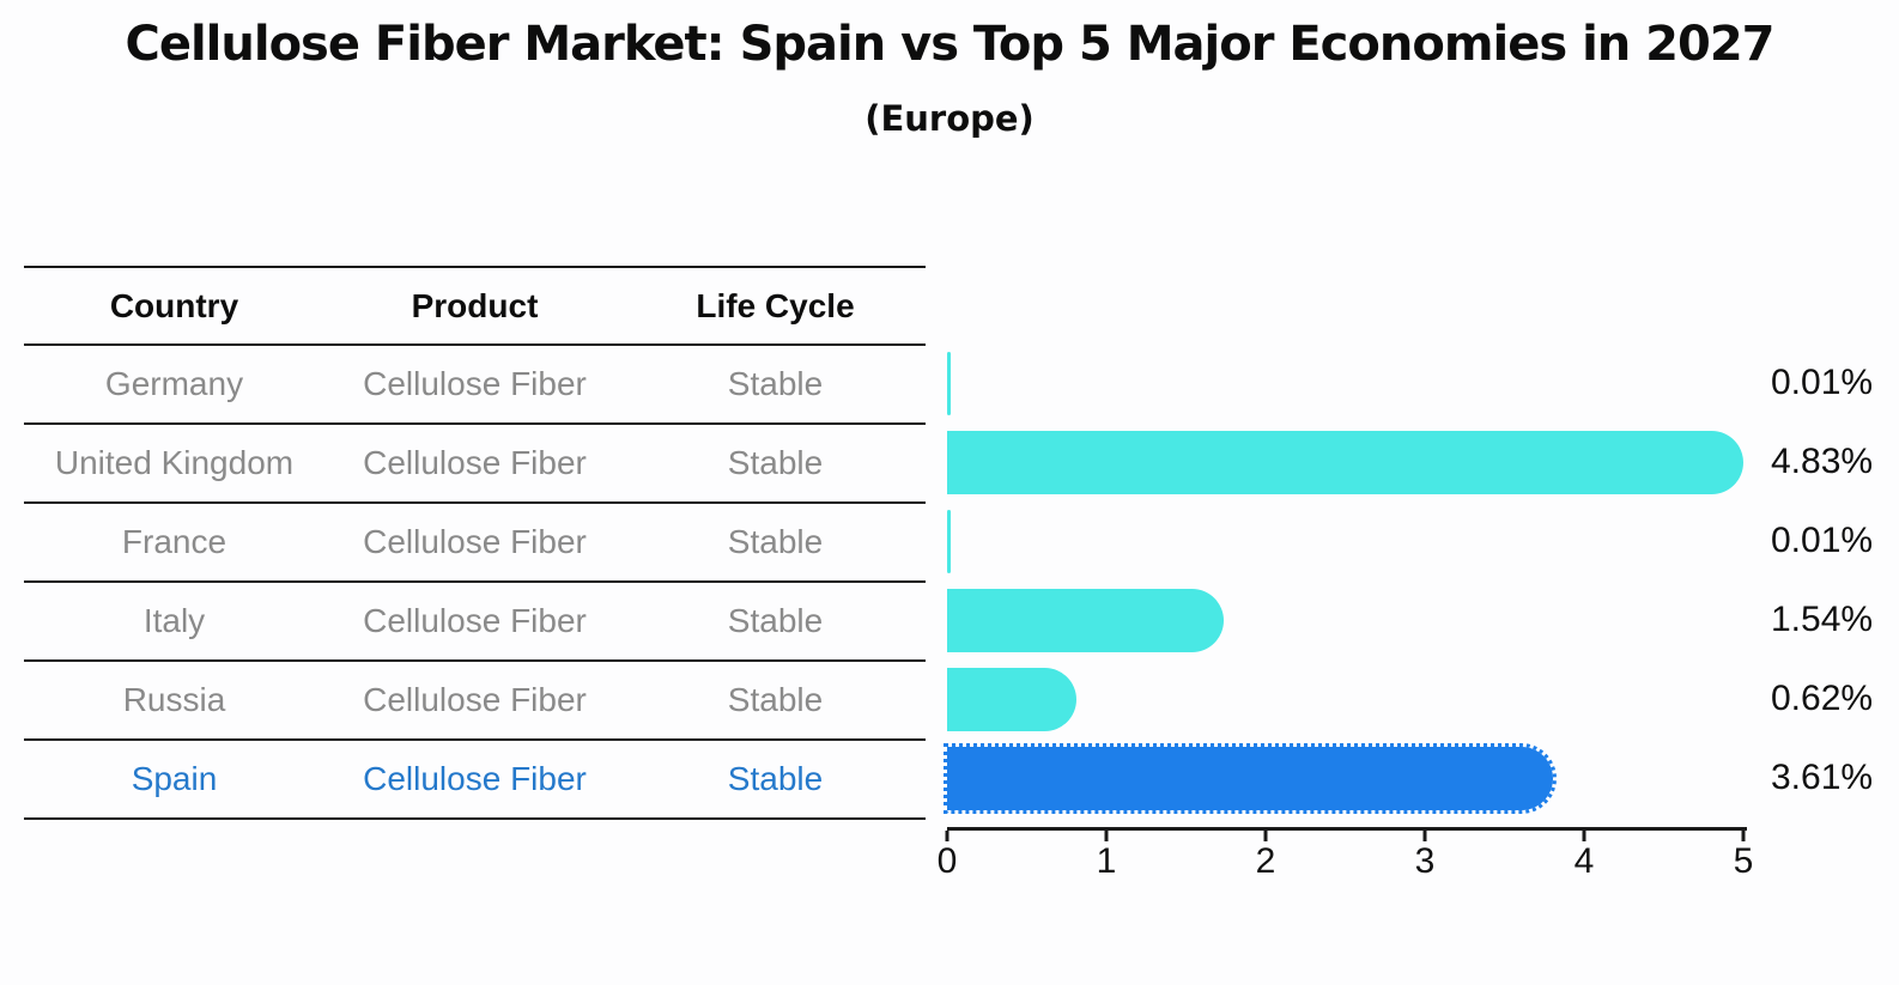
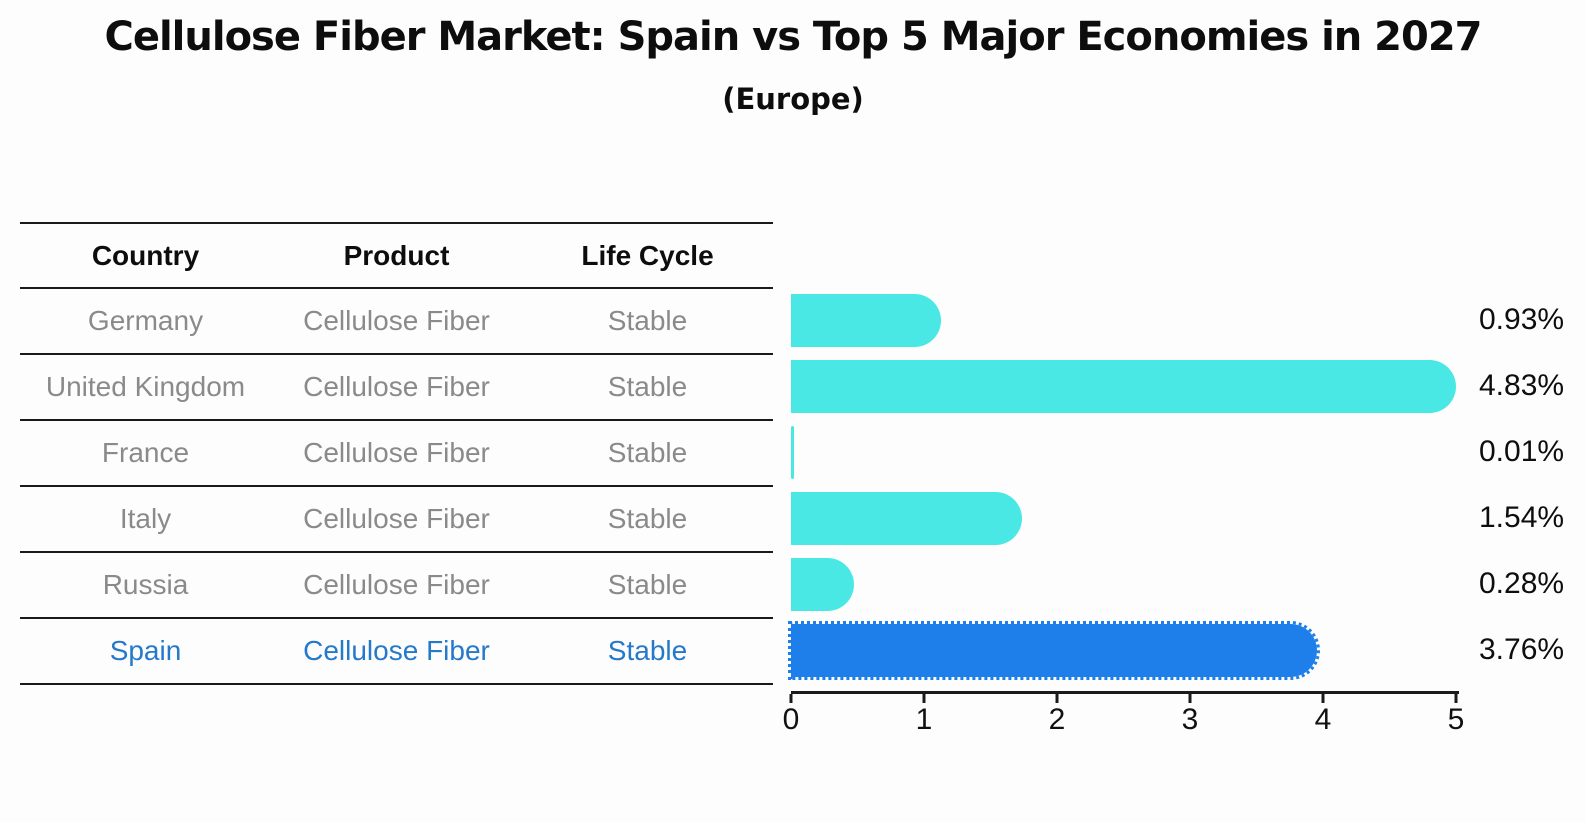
Germany: 0.01% -> 0.93%
Russia: 0.62% -> 0.28%
Spain: 3.61% -> 3.76%
